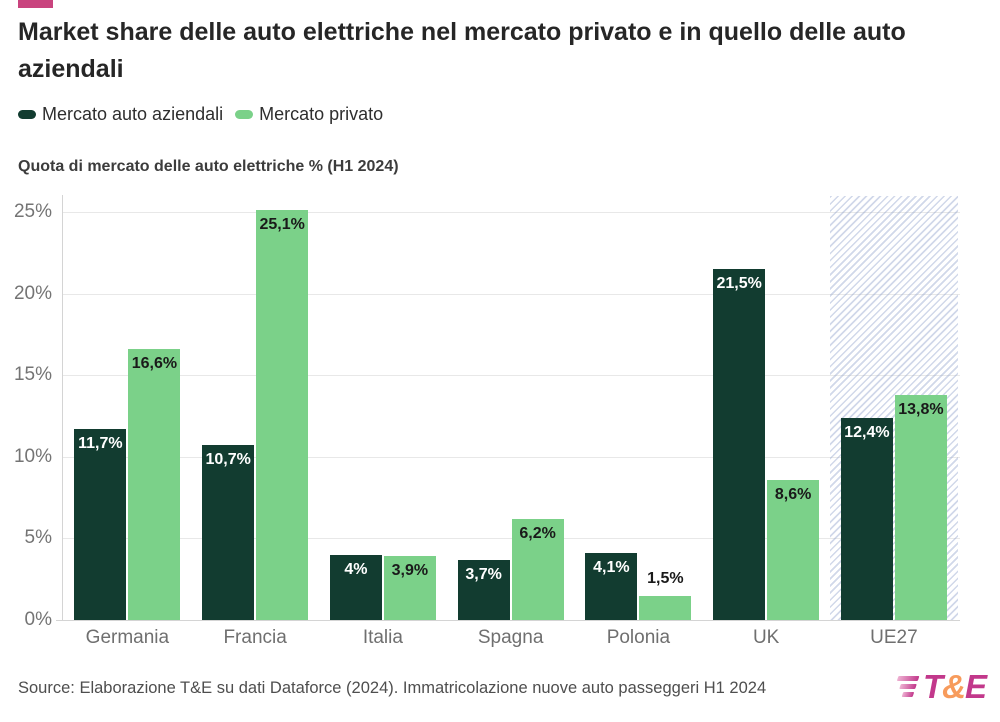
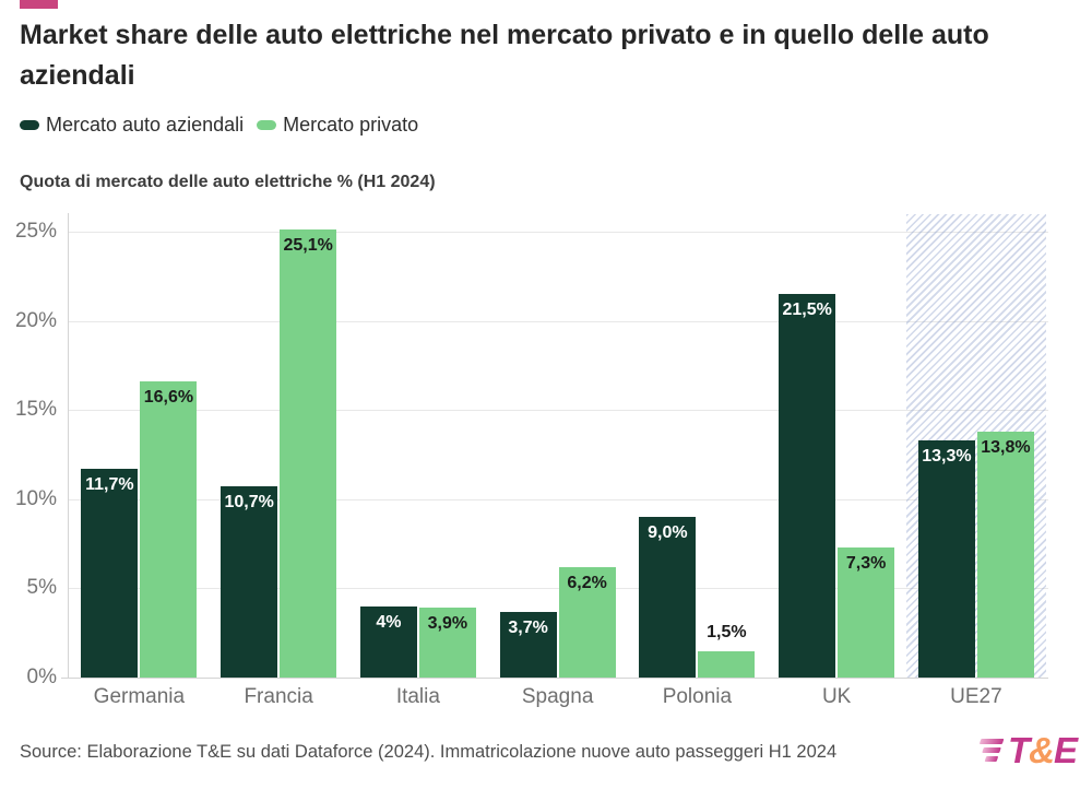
Mercato auto aziendali/Polonia: 4,1% -> 9,0%
Mercato privato/UK: 8,6% -> 7,3%
Mercato auto aziendali/UE27: 12,4% -> 13,3%
